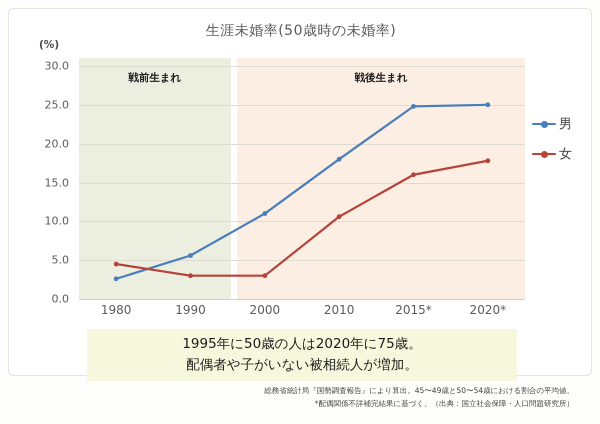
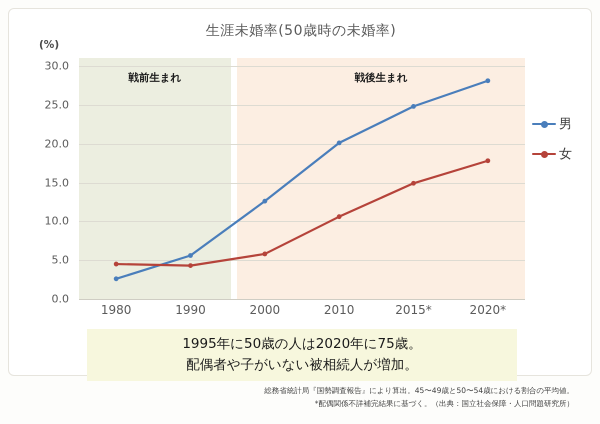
女/1990: 3 -> 4
男/2000: 11 -> 13
女/2000: 3 -> 6
男/2010: 18 -> 20
女/2015*: 16 -> 15
男/2020*: 25 -> 28
